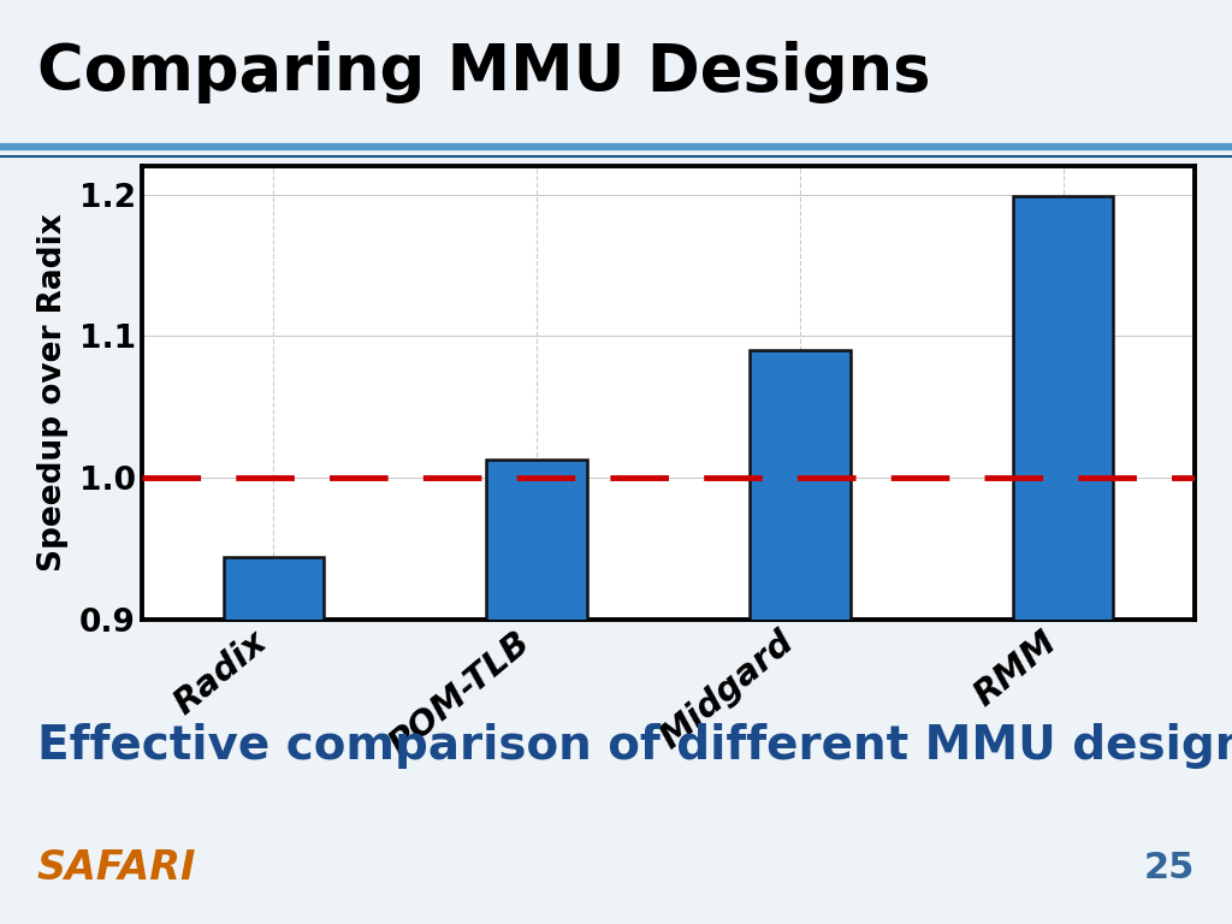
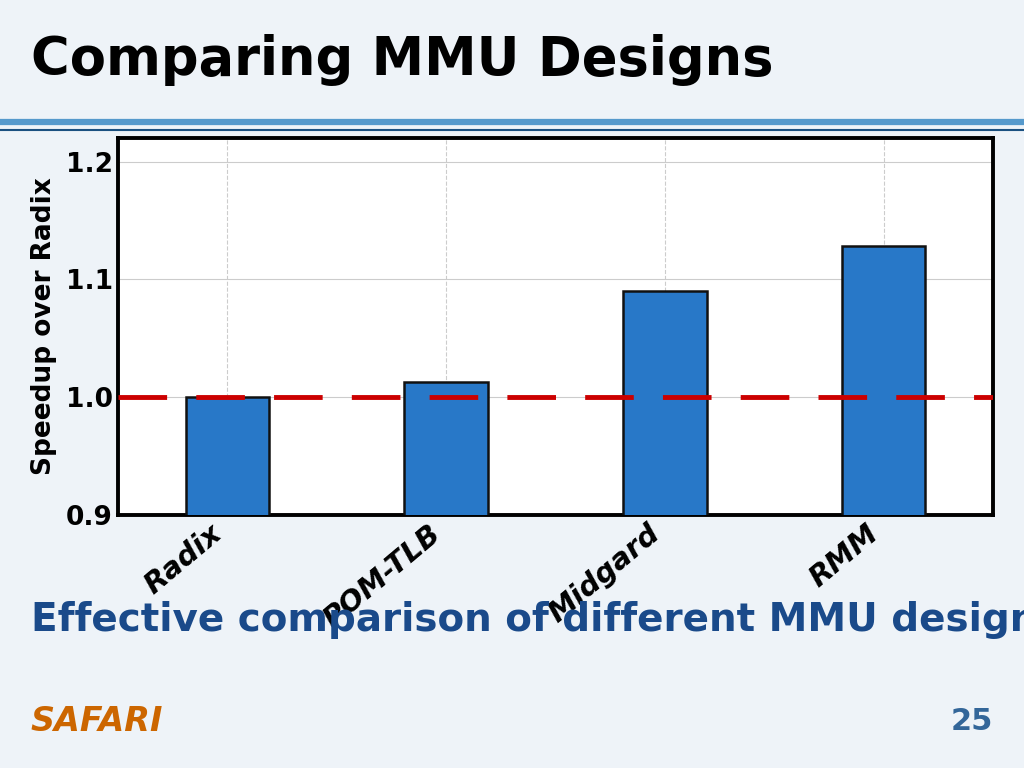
Radix: 0.944 -> 1.000
RMM: 1.199 -> 1.128
